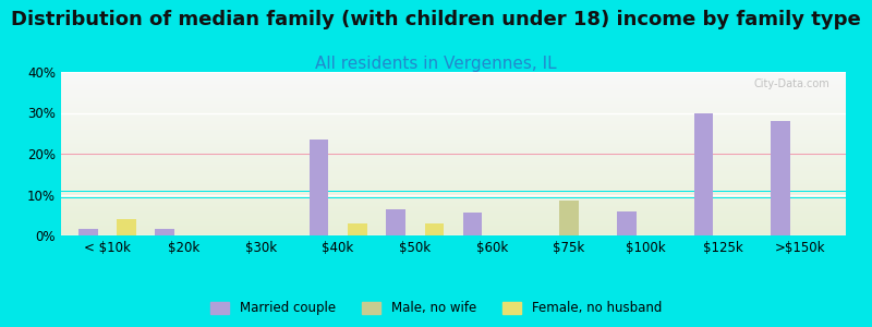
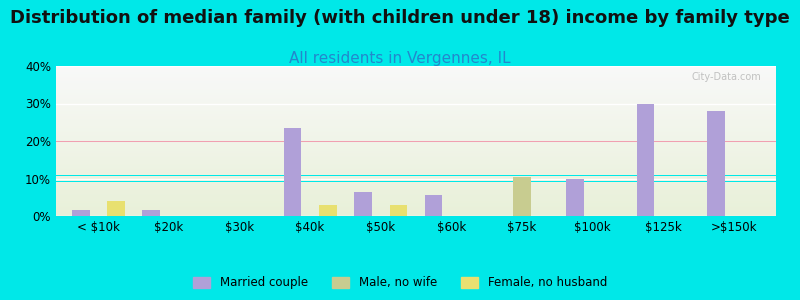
Male, no wife/$75k: 8.5% -> 10.5%
Married couple/$100k: 6.0% -> 10.0%
